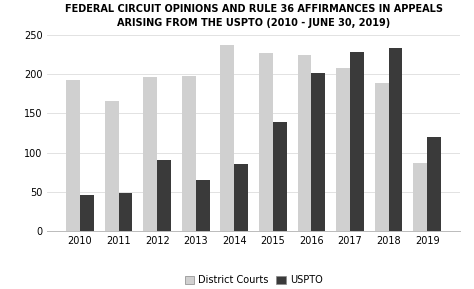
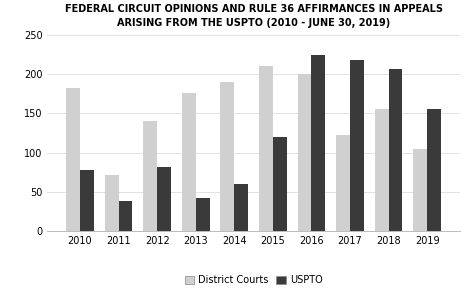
District Courts/2010: 192 -> 182
USPTO/2010: 46 -> 78
District Courts/2011: 165 -> 72
USPTO/2011: 49 -> 38
District Courts/2012: 196 -> 140
USPTO/2012: 91 -> 82
District Courts/2013: 198 -> 176
USPTO/2013: 65 -> 42
District Courts/2014: 237 -> 190
USPTO/2014: 86 -> 60
District Courts/2015: 227 -> 210
USPTO/2015: 139 -> 120
District Courts/2016: 224 -> 200
USPTO/2016: 201 -> 224
District Courts/2017: 207 -> 122
USPTO/2017: 228 -> 218
District Courts/2018: 189 -> 156
USPTO/2018: 233 -> 206
District Courts/2019: 87 -> 104
USPTO/2019: 120 -> 156
